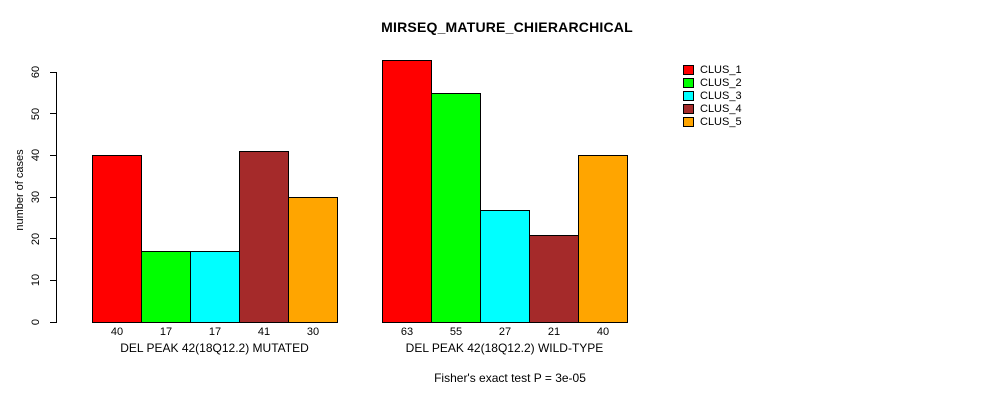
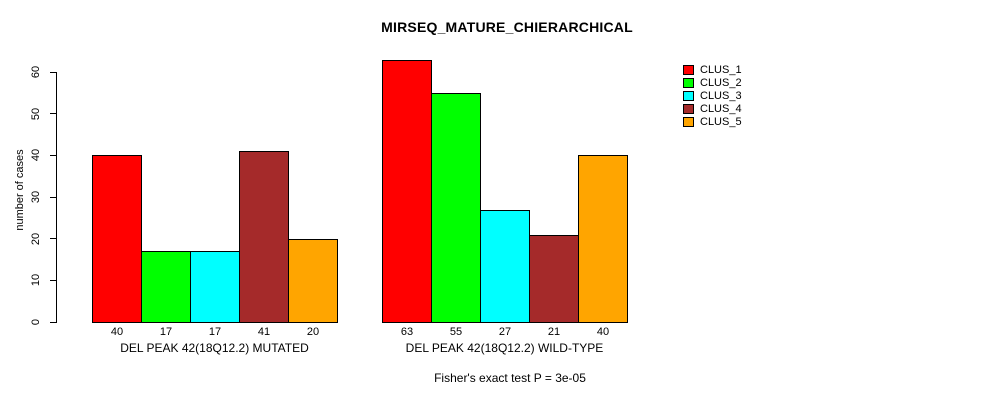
CLUS_5/DEL PEAK 42(18Q12.2) MUTATED: 30 -> 20
